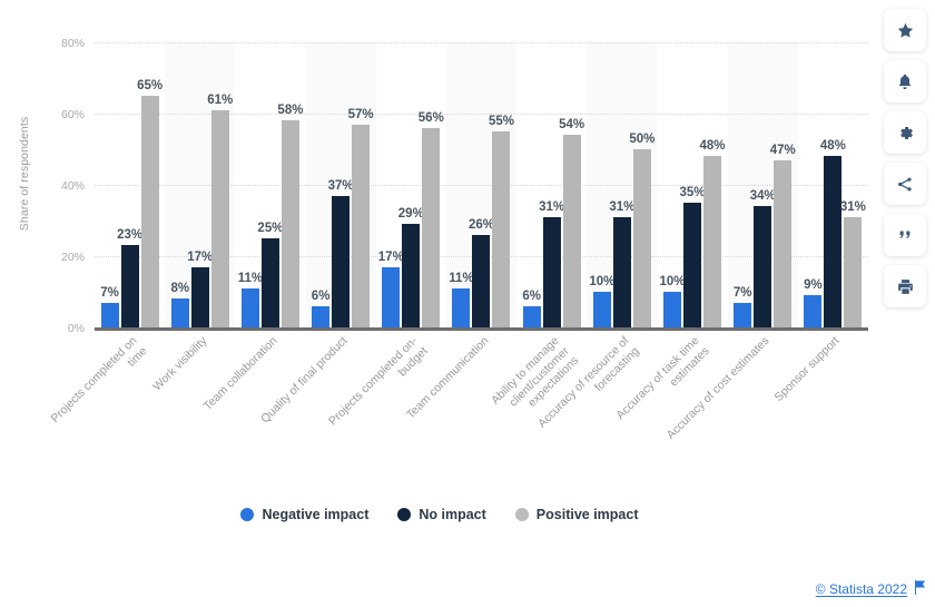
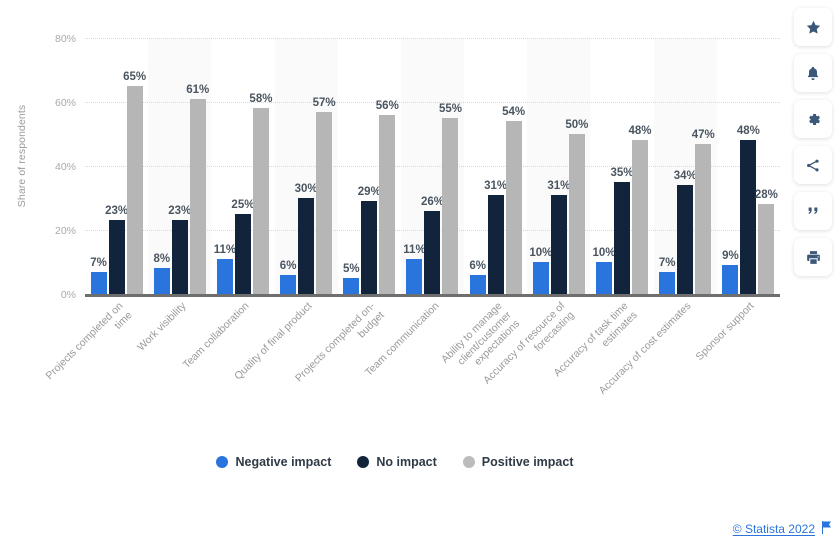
No impact/Work visibility: 17% -> 23%
No impact/Quality of final product: 37% -> 30%
Negative impact/Projects completed on- budget: 17% -> 5%
Positive impact/Sponsor support: 31% -> 28%
